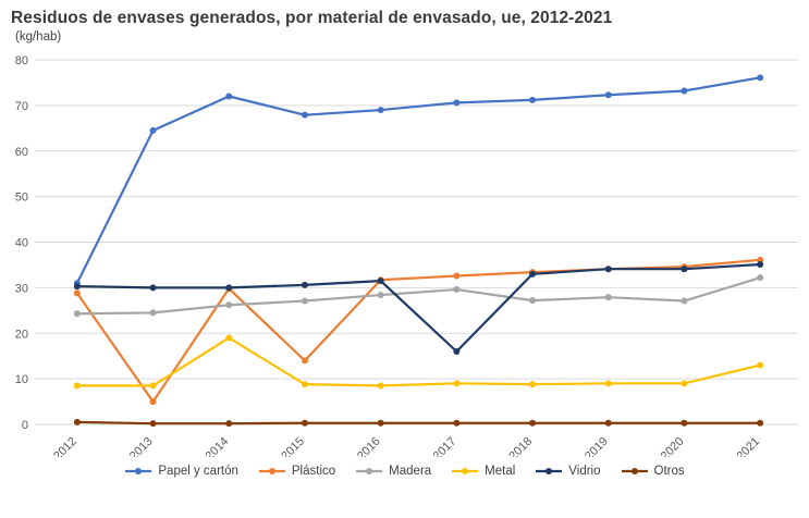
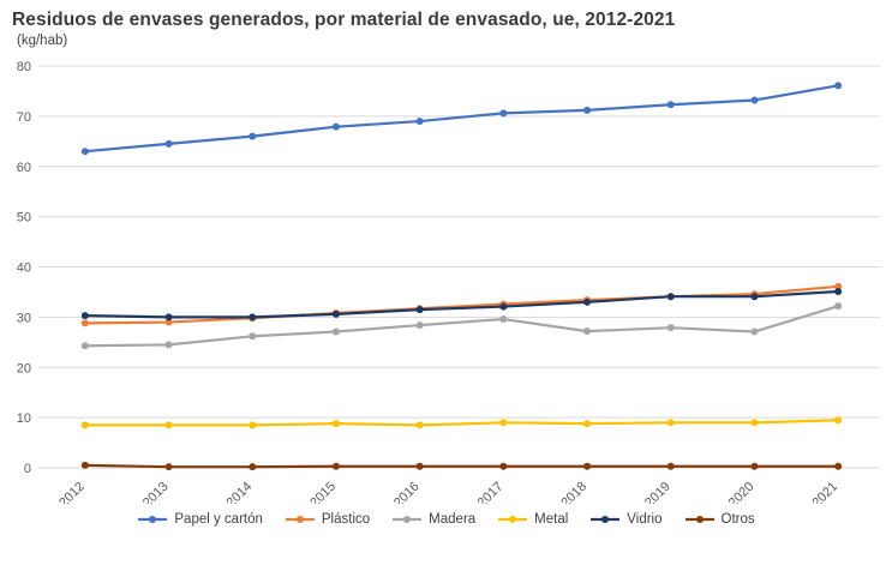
Papel y cartón/2012: 31 -> 63
Plástico/2013: 5 -> 29
Papel y cartón/2014: 72 -> 66
Metal/2014: 19 -> 8
Plástico/2015: 14 -> 31
Vidrio/2017: 16 -> 32
Metal/2021: 13 -> 10
